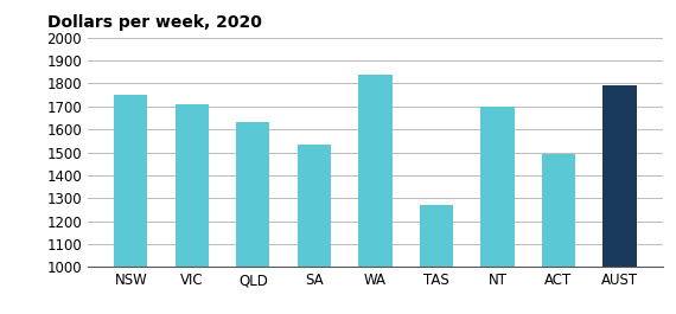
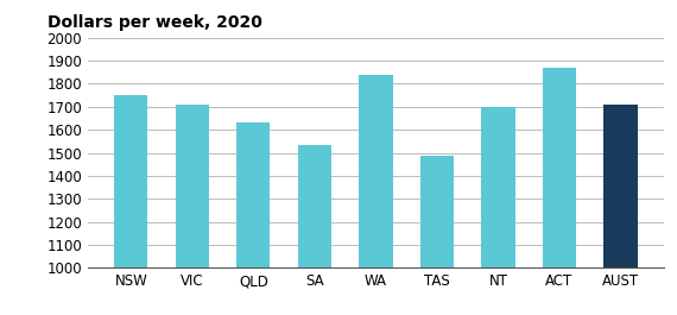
TAS: 1270 -> 1480
ACT: 1490 -> 1870
AUST: 1790 -> 1710
